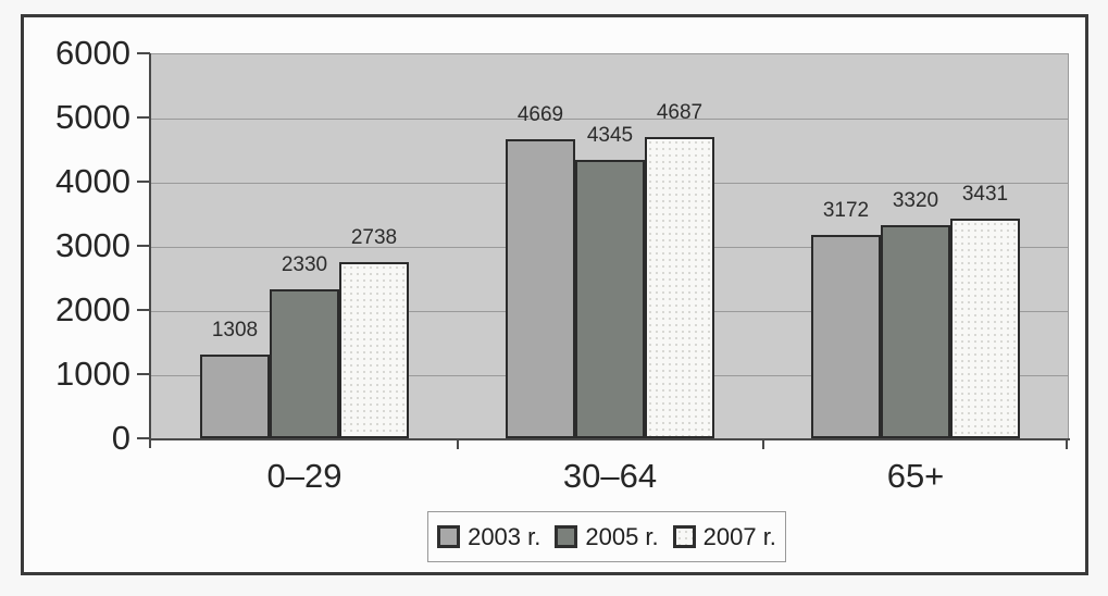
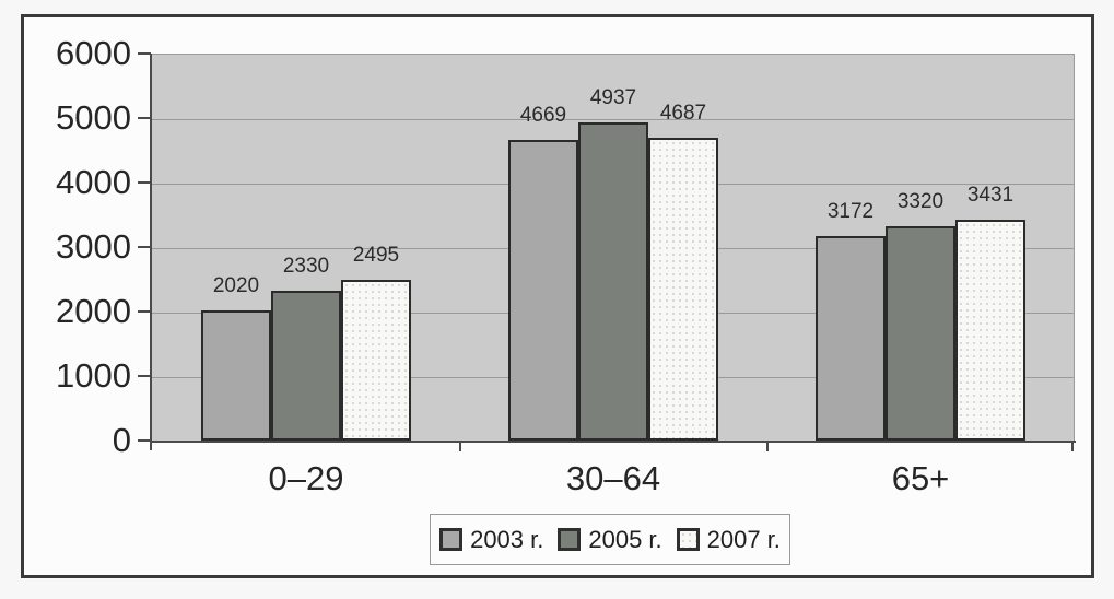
2003 r./0–29: 1308 -> 2020
2007 r./0–29: 2738 -> 2495
2005 r./30–64: 4345 -> 4937
